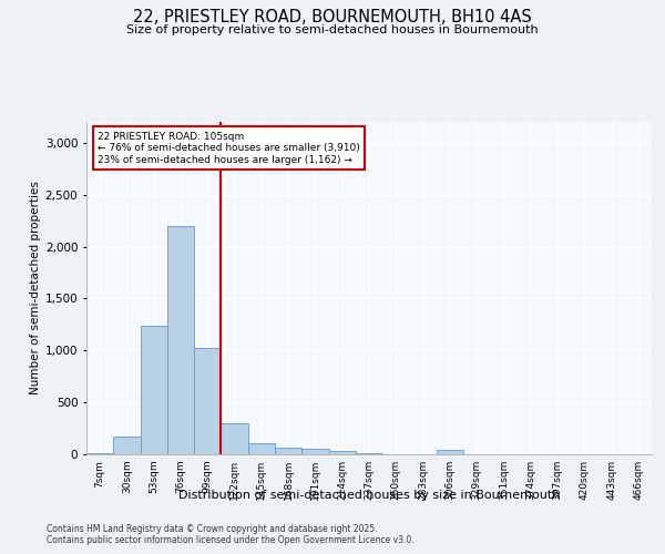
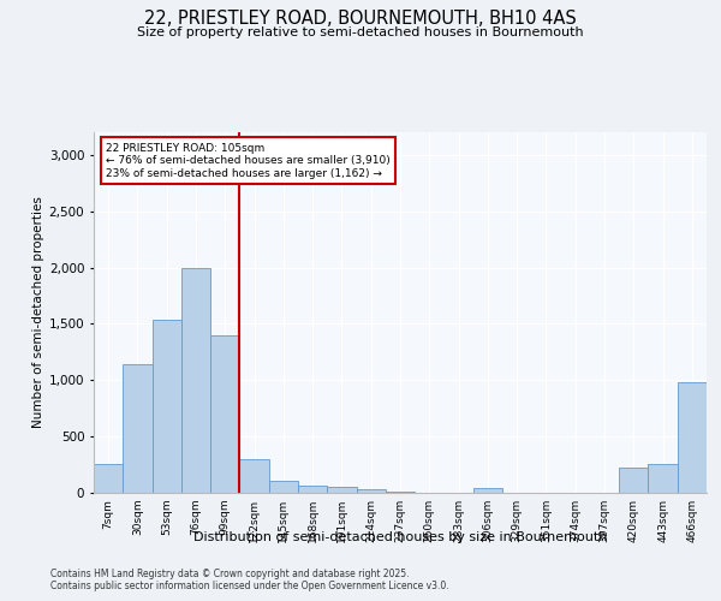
7sqm: 10 -> 260
30sqm: 170 -> 1,140
53sqm: 1,240 -> 1,540
76sqm: 2,200 -> 2,000
99sqm: 1,020 -> 1,400
420sqm: 0 -> 220
443sqm: 0 -> 260
466sqm: 0 -> 980
